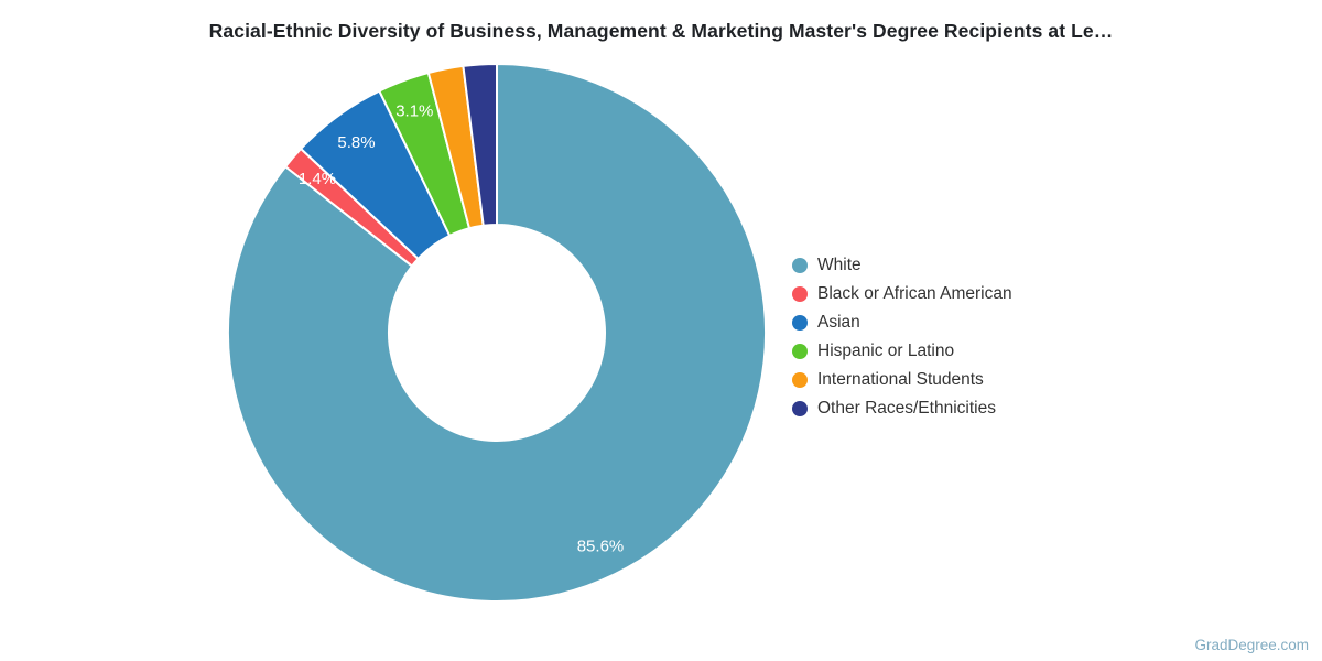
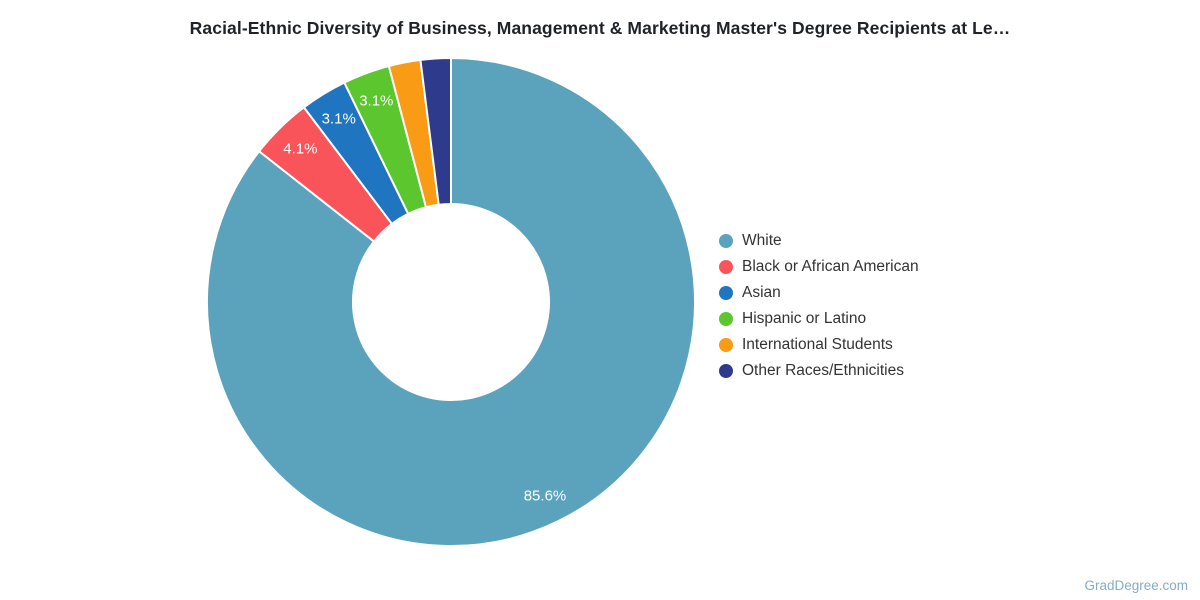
Black or African American: 1.4% -> 4.1%
Asian: 5.8% -> 3.1%
